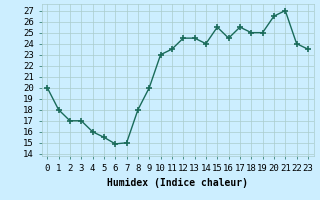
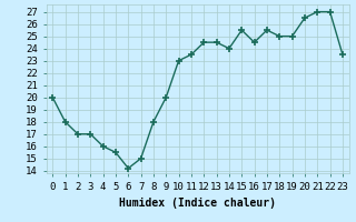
6: 14.9 -> 14.2
22: 24.0 -> 27.0
